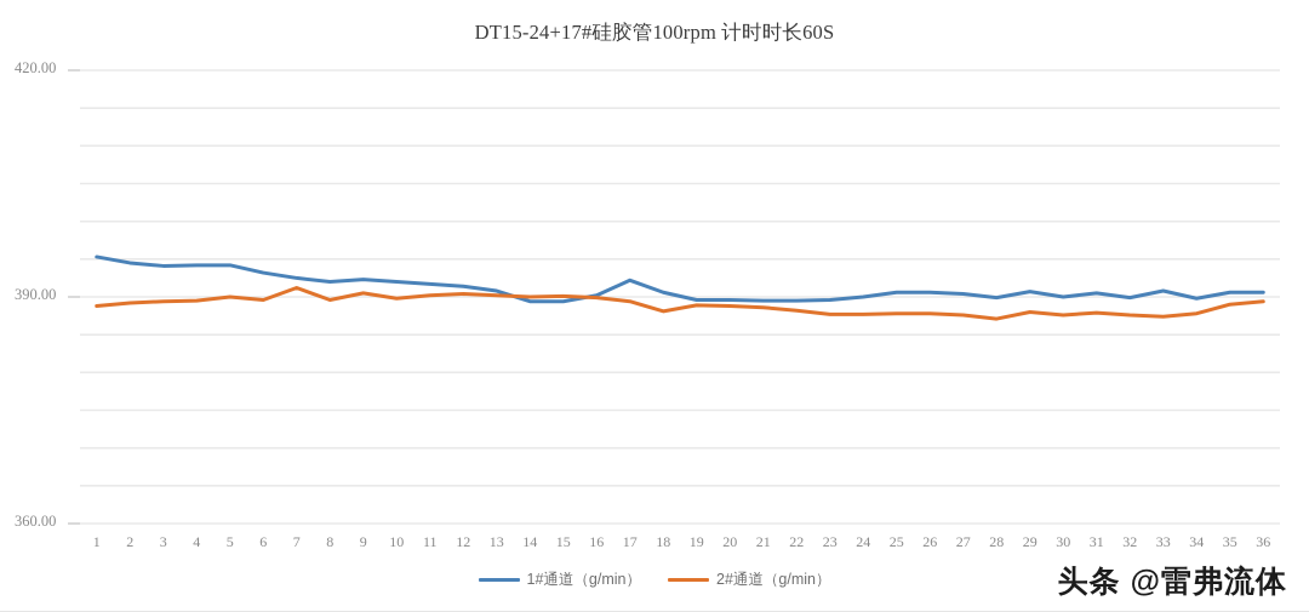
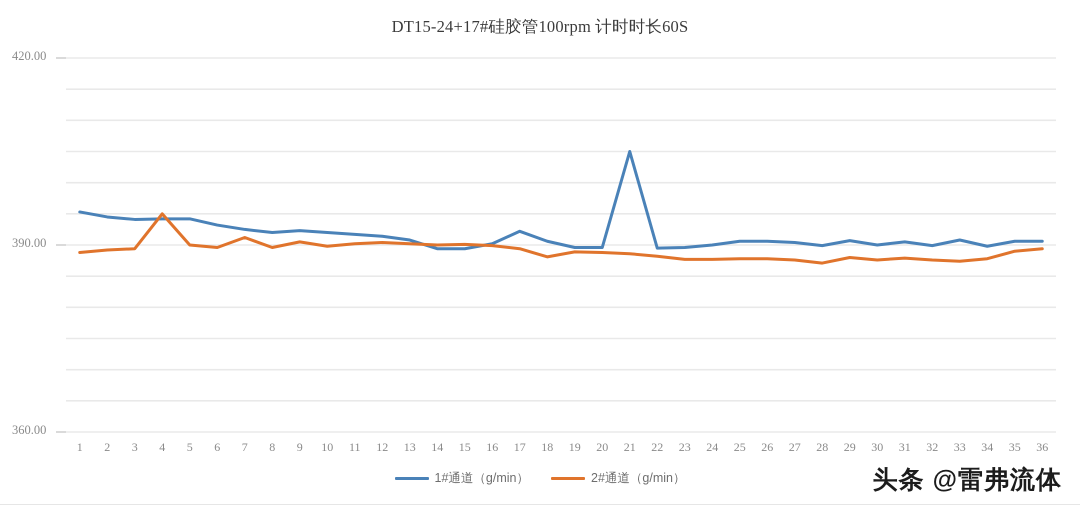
2#通道（g/min）/4: 390 -> 395
1#通道（g/min）/21: 390 -> 405
